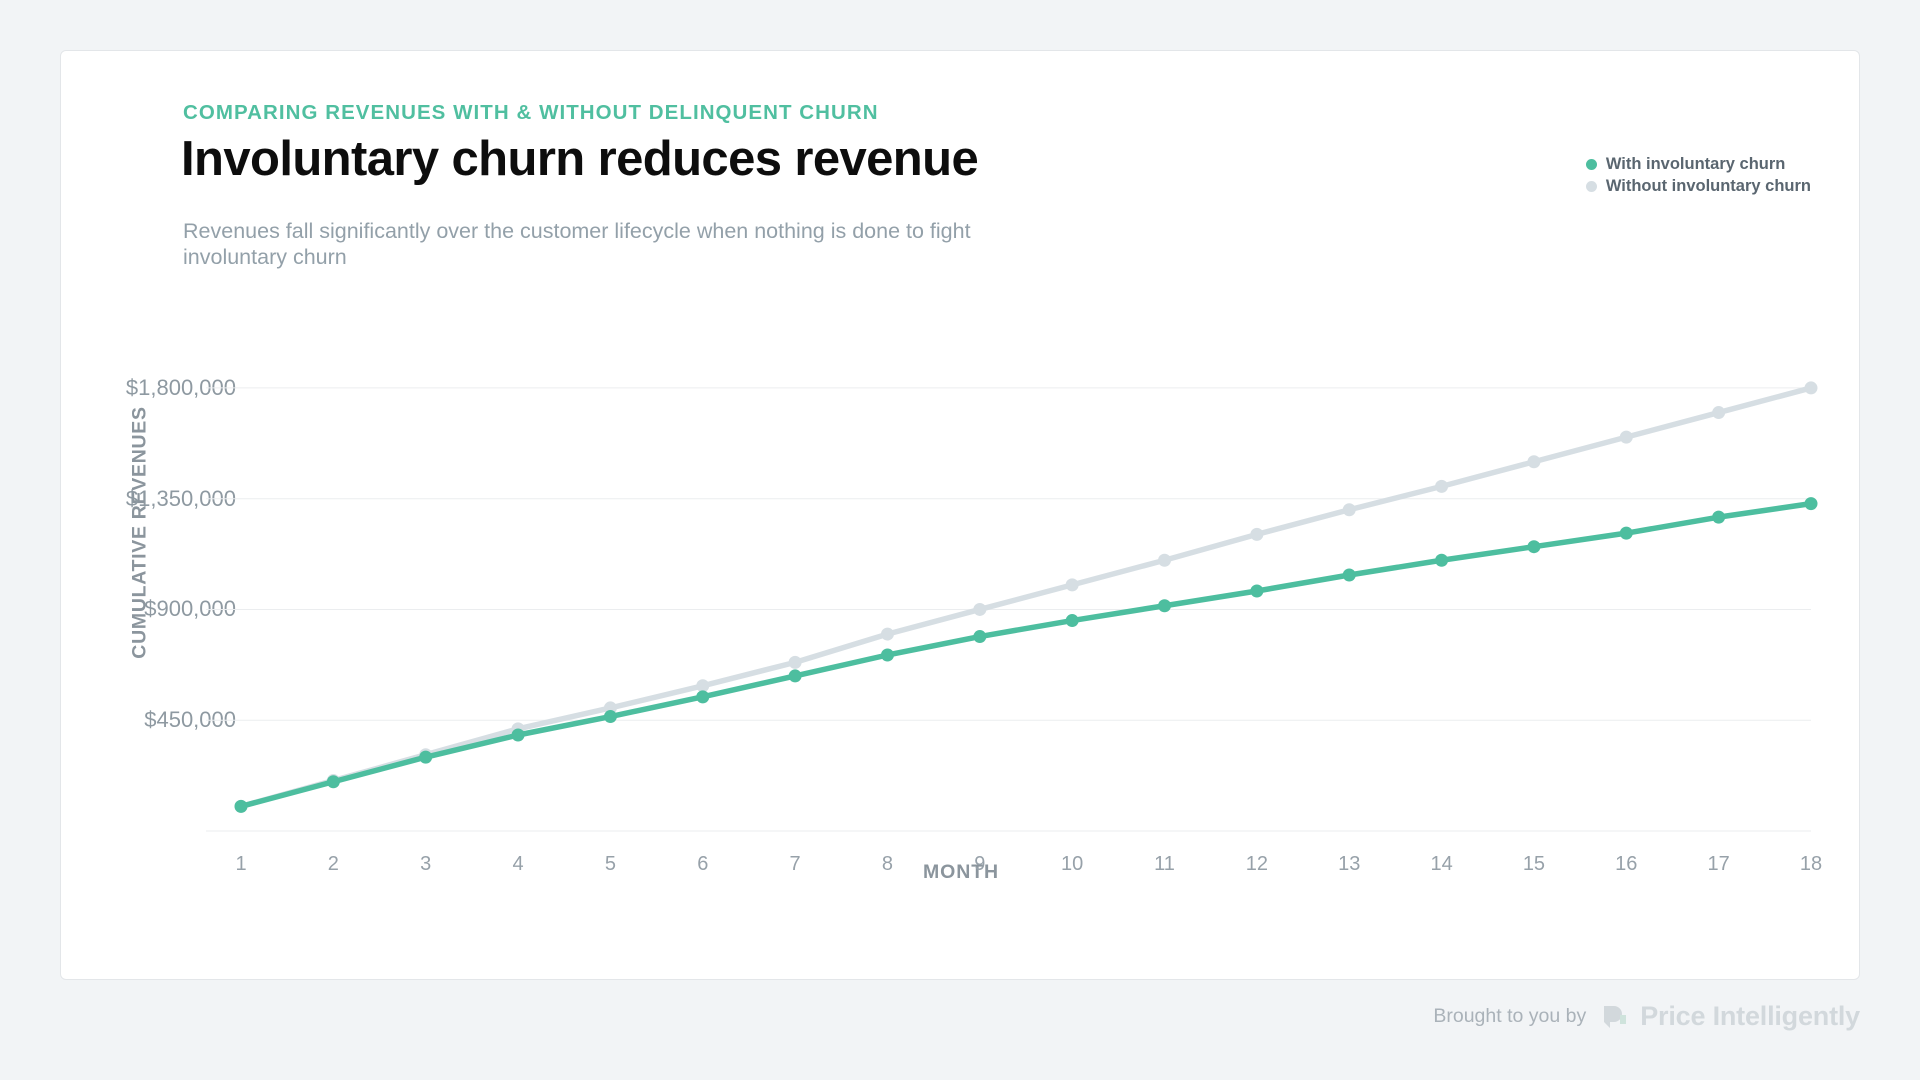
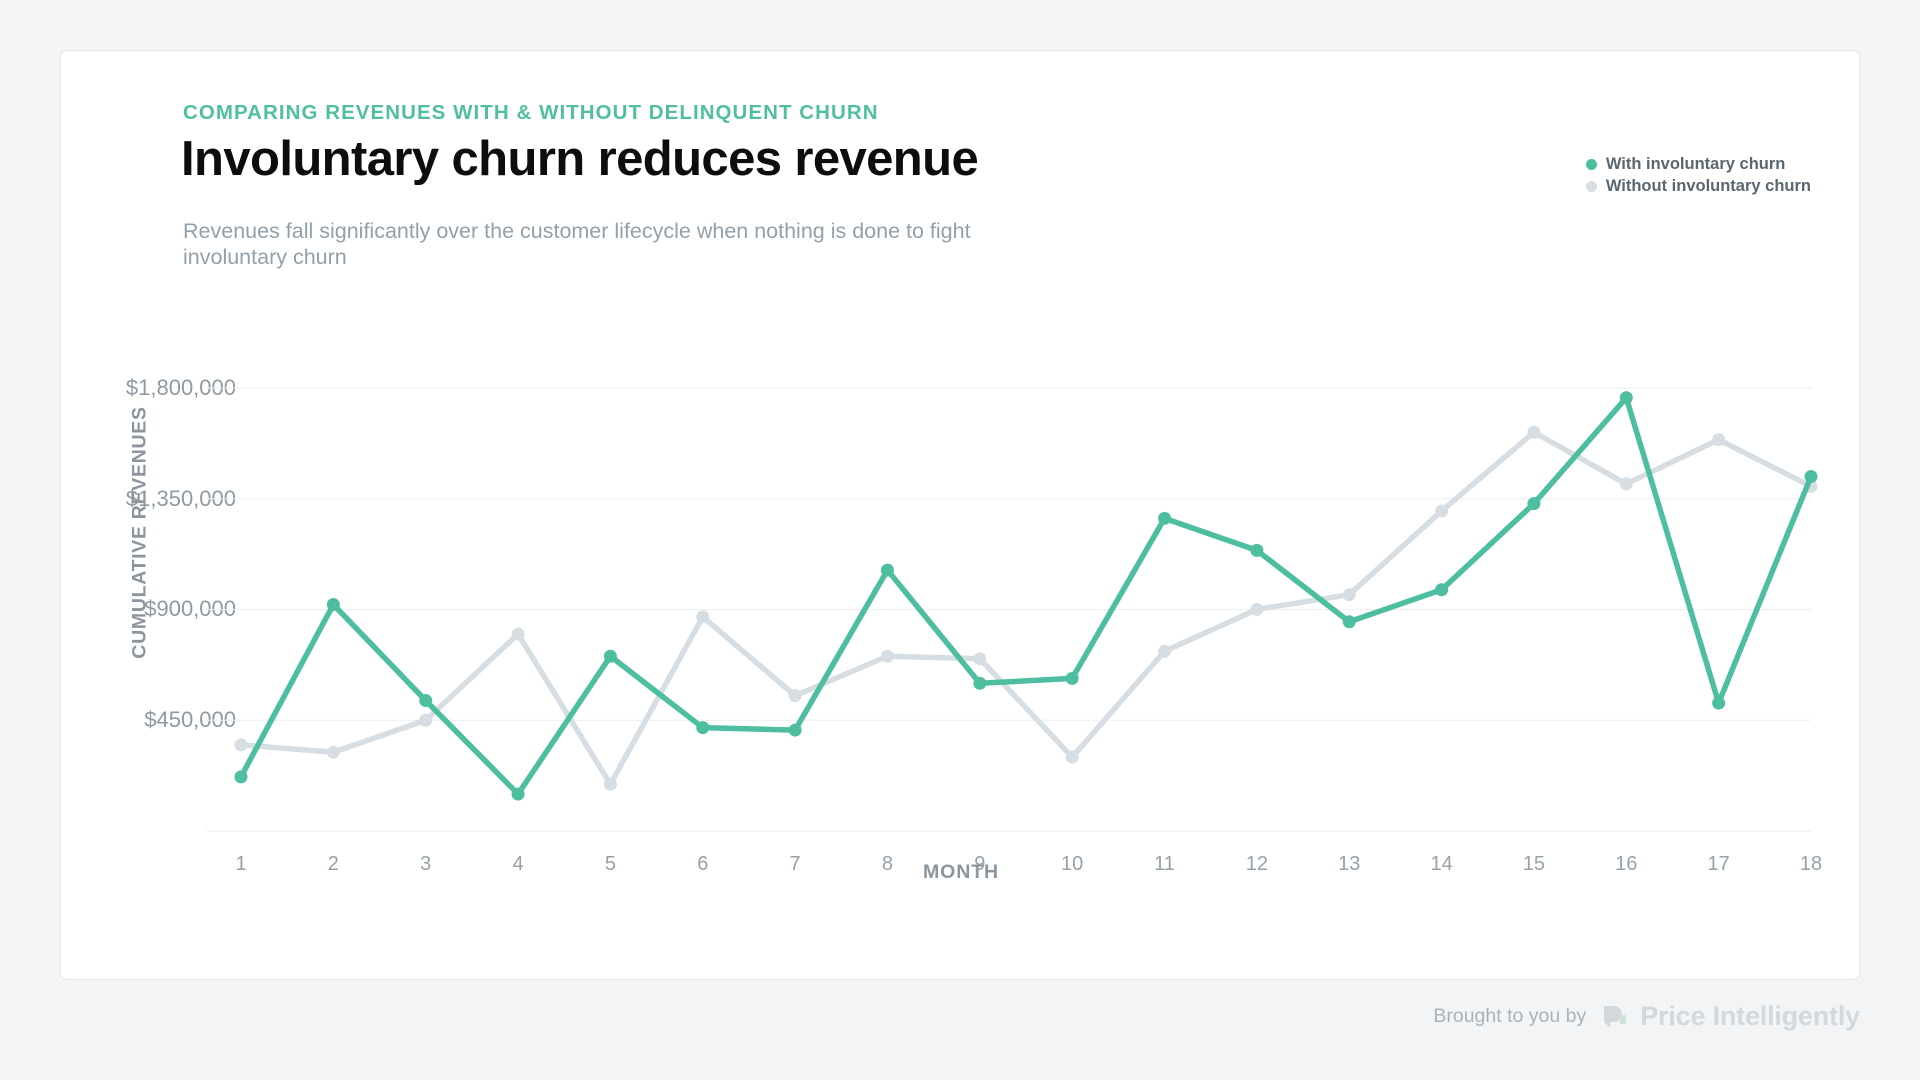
With involuntary churn/1: $100000 -> $220000
Without involuntary churn/1: $100000 -> $350000
With involuntary churn/2: $200000 -> $920000
Without involuntary churn/2: $200000 -> $320000
With involuntary churn/3: $300000 -> $530000
Without involuntary churn/3: $310000 -> $450000
With involuntary churn/4: $390000 -> $150000
Without involuntary churn/4: $420000 -> $800000
With involuntary churn/5: $460000 -> $710000
Without involuntary churn/5: $500000 -> $190000
With involuntary churn/6: $540000 -> $420000
Without involuntary churn/6: $590000 -> $870000
With involuntary churn/7: $630000 -> $410000
Without involuntary churn/7: $680000 -> $550000
With involuntary churn/8: $720000 -> $1060000
Without involuntary churn/8: $800000 -> $710000
With involuntary churn/9: $790000 -> $600000
Without involuntary churn/9: $900000 -> $700000
With involuntary churn/10: $860000 -> $620000
Without involuntary churn/10: $1000000 -> $300000
With involuntary churn/11: $920000 -> $1270000
Without involuntary churn/11: $1100000 -> $730000
With involuntary churn/12: $980000 -> $1140000
Without involuntary churn/12: $1200000 -> $900000
With involuntary churn/13: $1040000 -> $850000
Without involuntary churn/13: $1300000 -> $960000
With involuntary churn/14: $1100000 -> $980000
Without involuntary churn/14: $1400000 -> $1300000
With involuntary churn/15: $1160000 -> $1330000
Without involuntary churn/15: $1500000 -> $1620000
With involuntary churn/16: $1210000 -> $1760000
Without involuntary churn/16: $1600000 -> $1410000
With involuntary churn/17: $1280000 -> $520000
Without involuntary churn/17: $1700000 -> $1590000
With involuntary churn/18: $1330000 -> $1440000
Without involuntary churn/18: $1800000 -> $1400000
